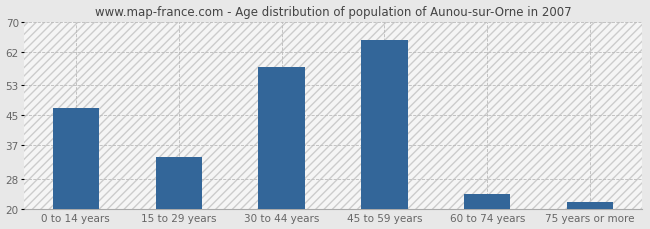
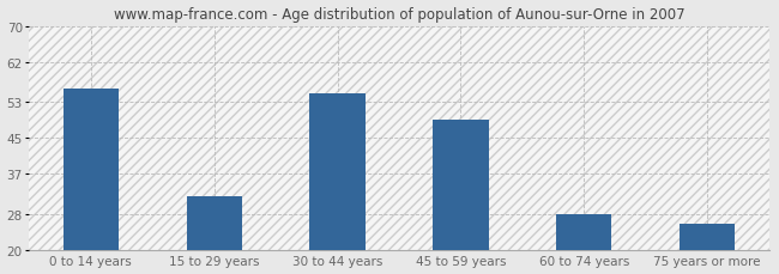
0 to 14 years: 47 -> 56
15 to 29 years: 34 -> 32
30 to 44 years: 58 -> 55
45 to 59 years: 65 -> 49
60 to 74 years: 24 -> 28
75 years or more: 22 -> 26
